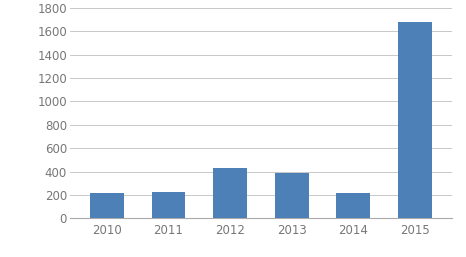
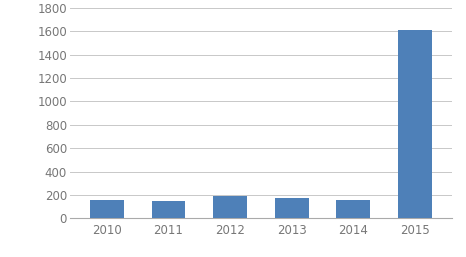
2010: 220 -> 160
2011: 230 -> 150
2012: 430 -> 190
2013: 390 -> 180
2014: 220 -> 160
2015: 1680 -> 1610
